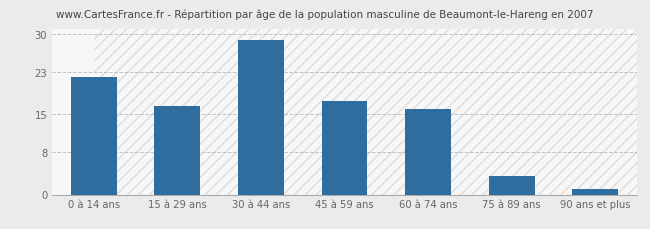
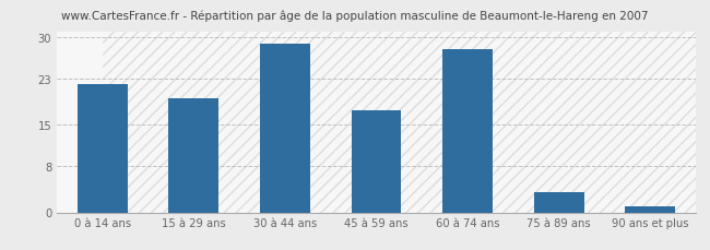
15 à 29 ans: 16.5 -> 19.6
60 à 74 ans: 16.0 -> 28.0
